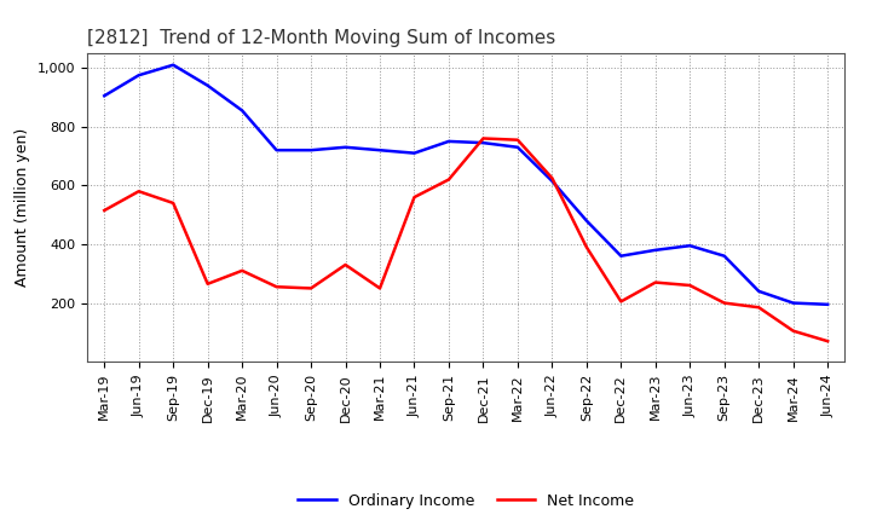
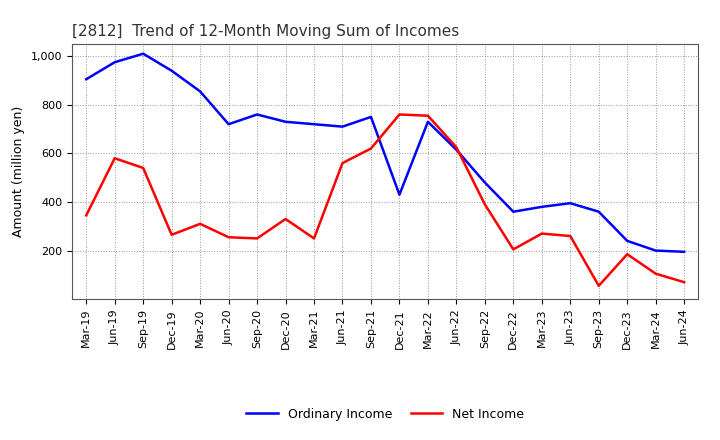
Net Income/Mar-19: 515 -> 345
Ordinary Income/Sep-20: 720 -> 760
Ordinary Income/Dec-21: 745 -> 430
Net Income/Sep-23: 200 -> 55
